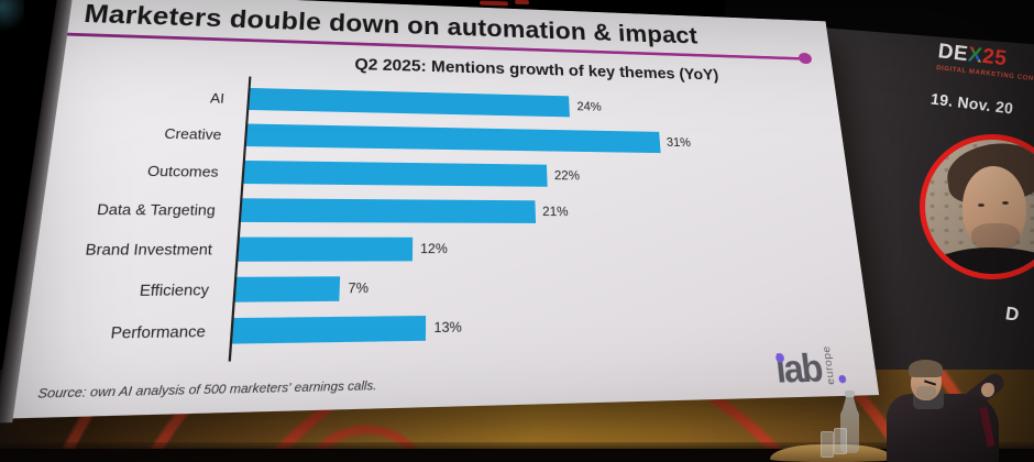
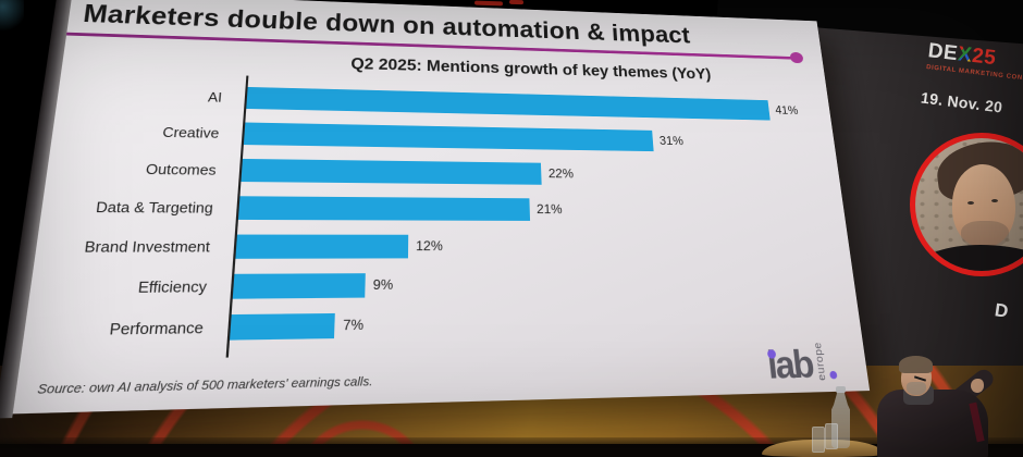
AI: 24% -> 41%
Efficiency: 7% -> 9%
Performance: 13% -> 7%
